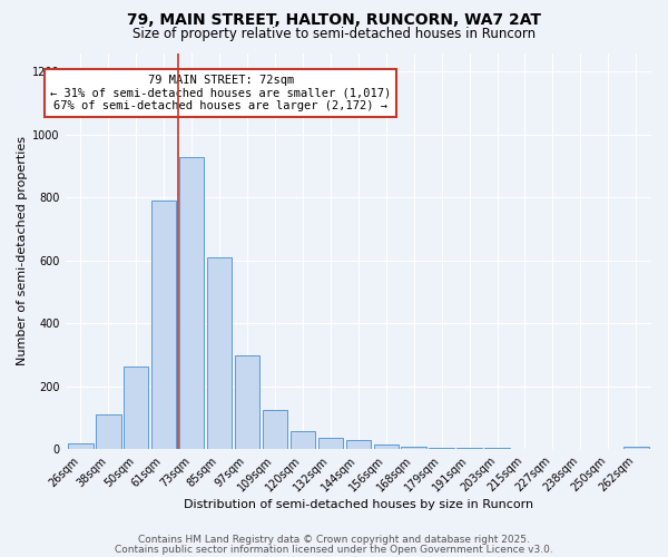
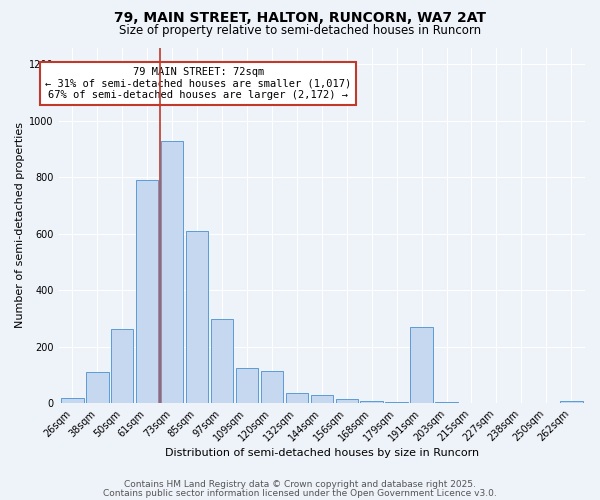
120sqm: 60 -> 115
191sqm: 4 -> 270
